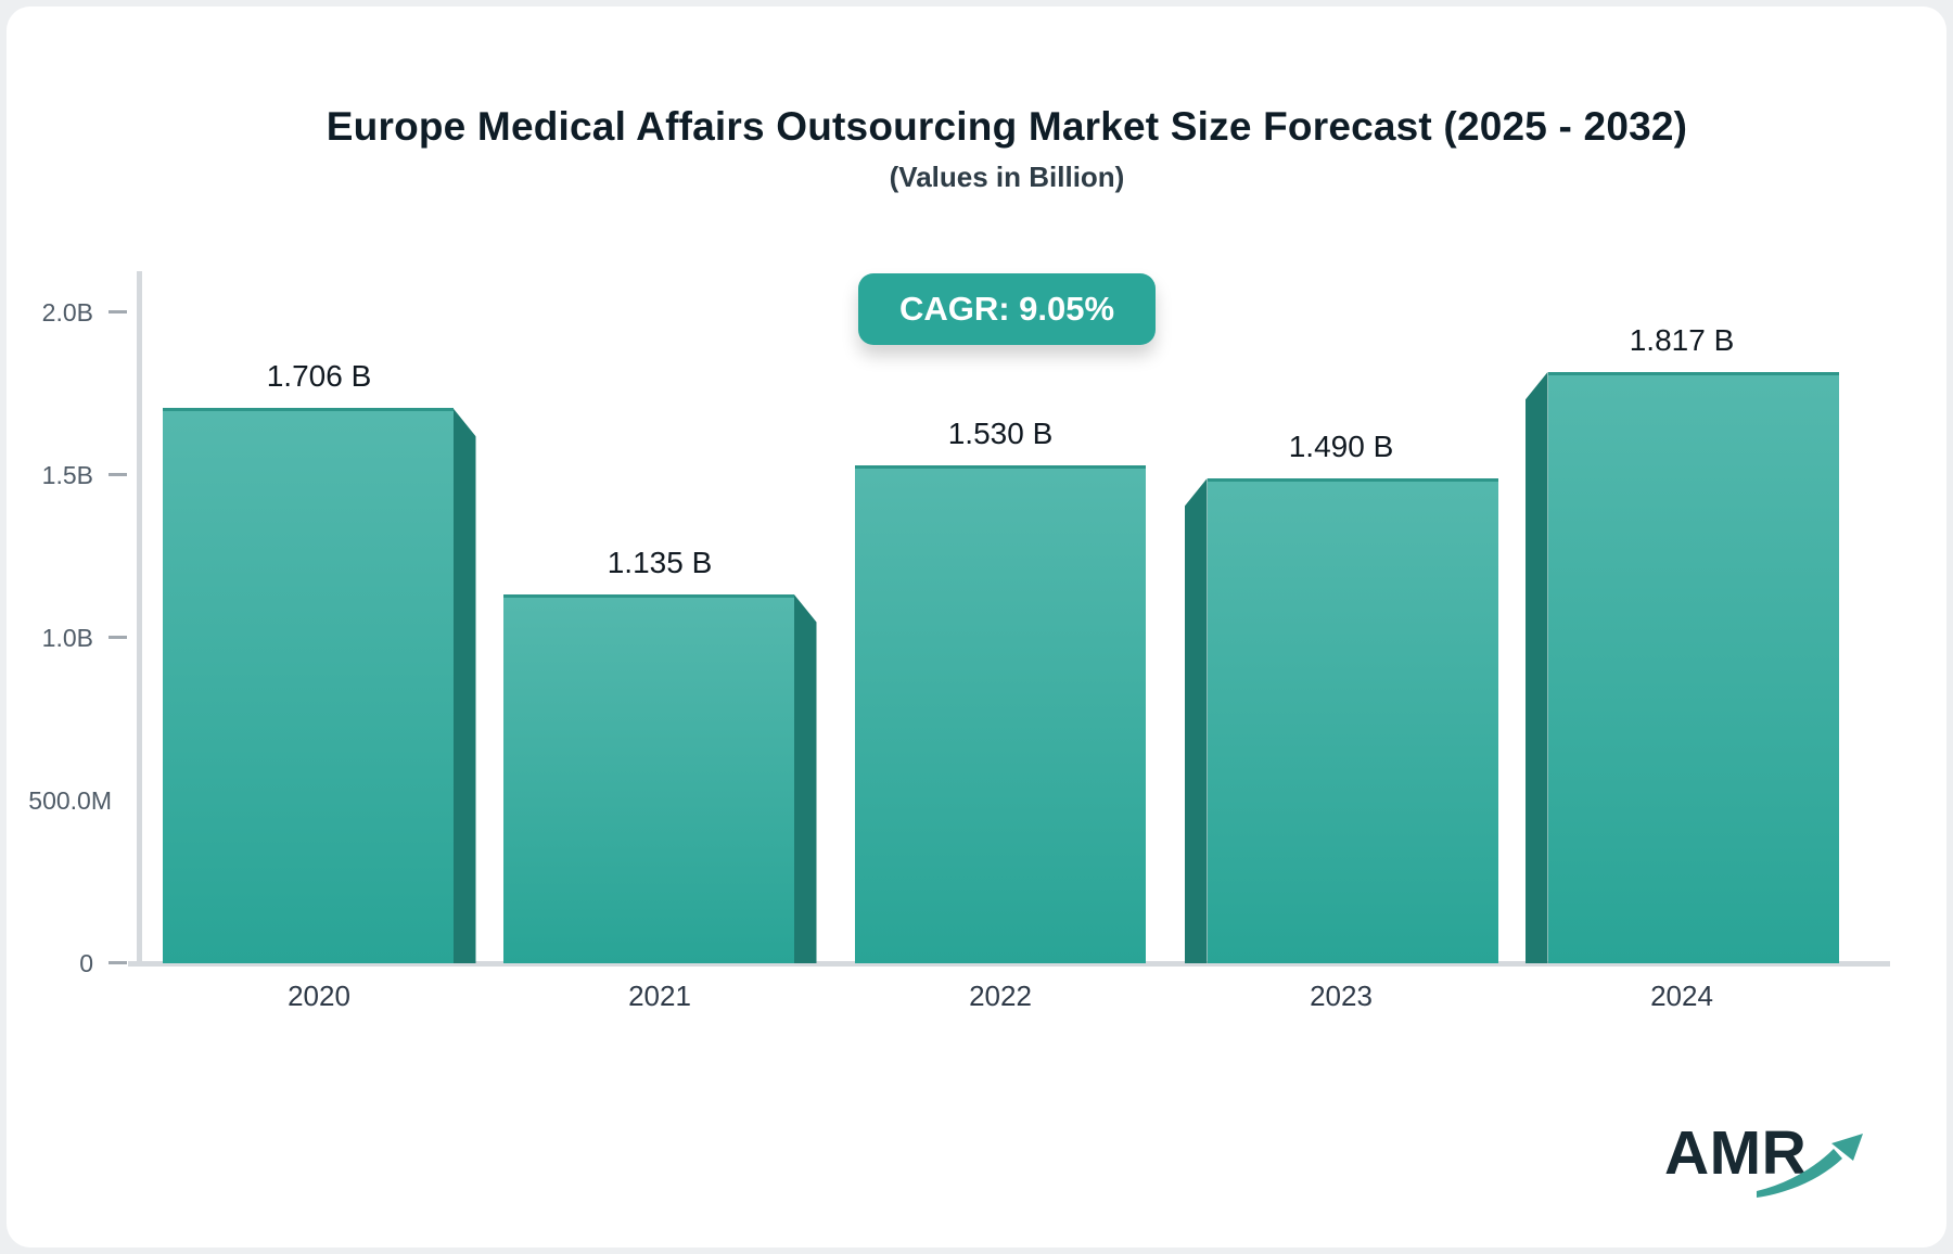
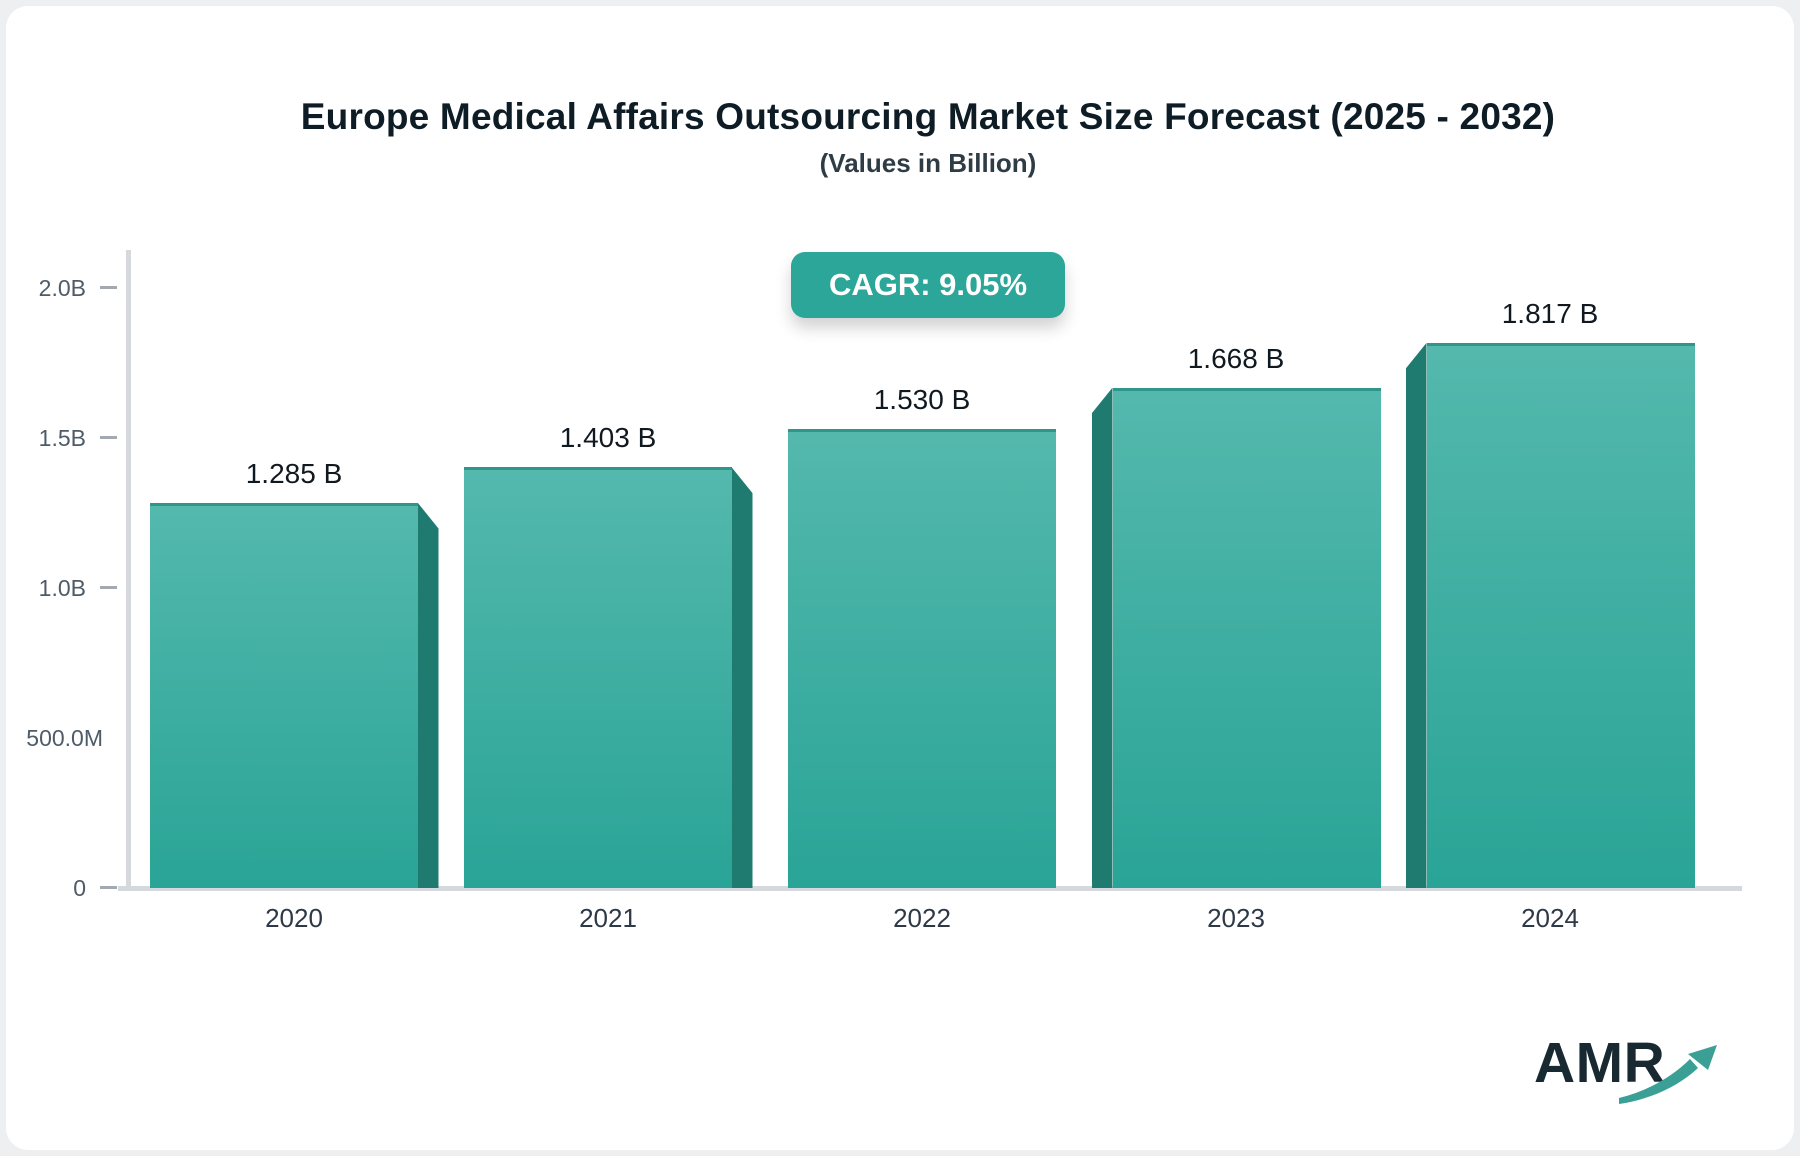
2020: 1.706 -> 1.285
2021: 1.135 -> 1.403
2023: 1.490 -> 1.668
